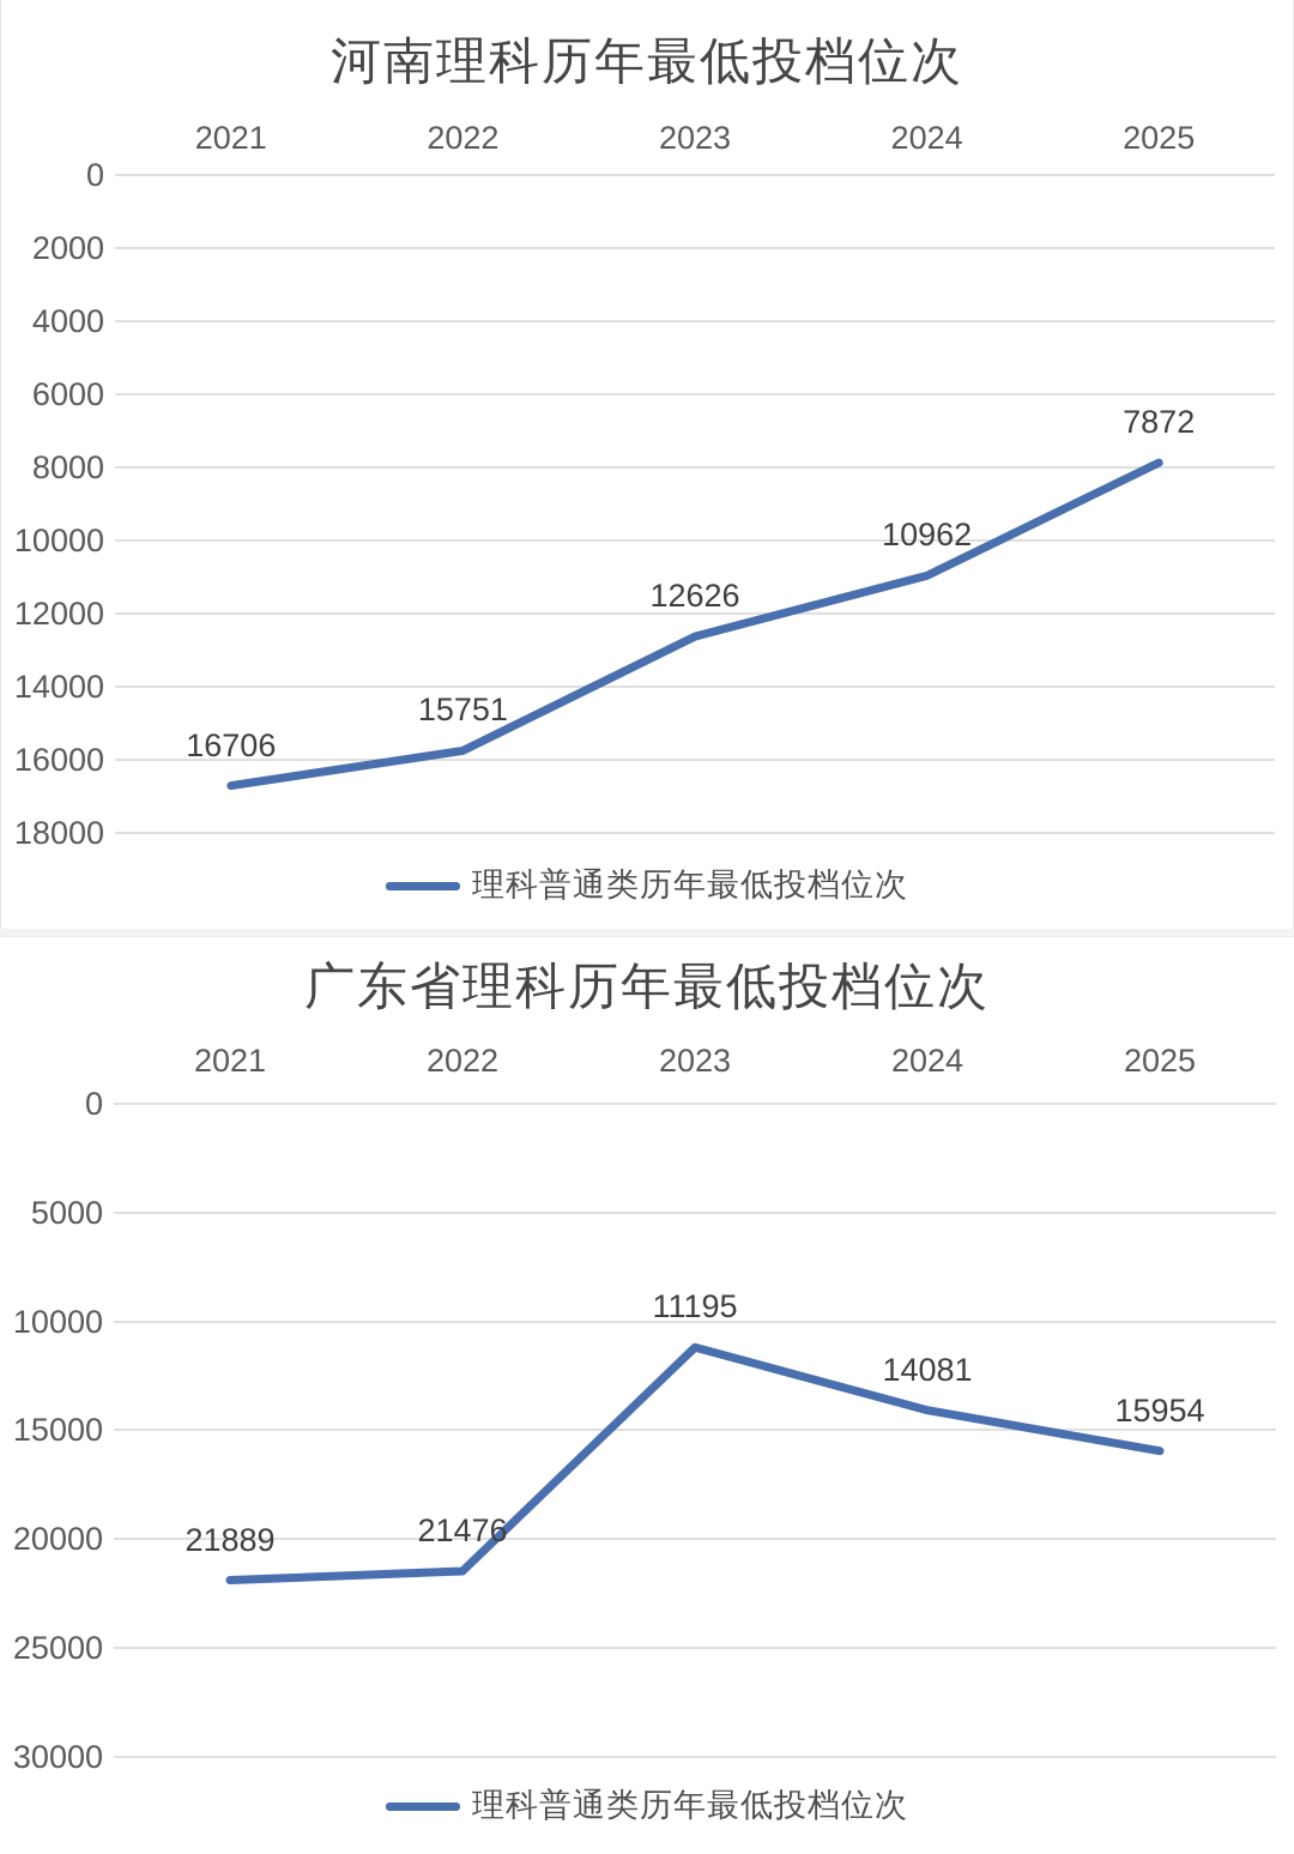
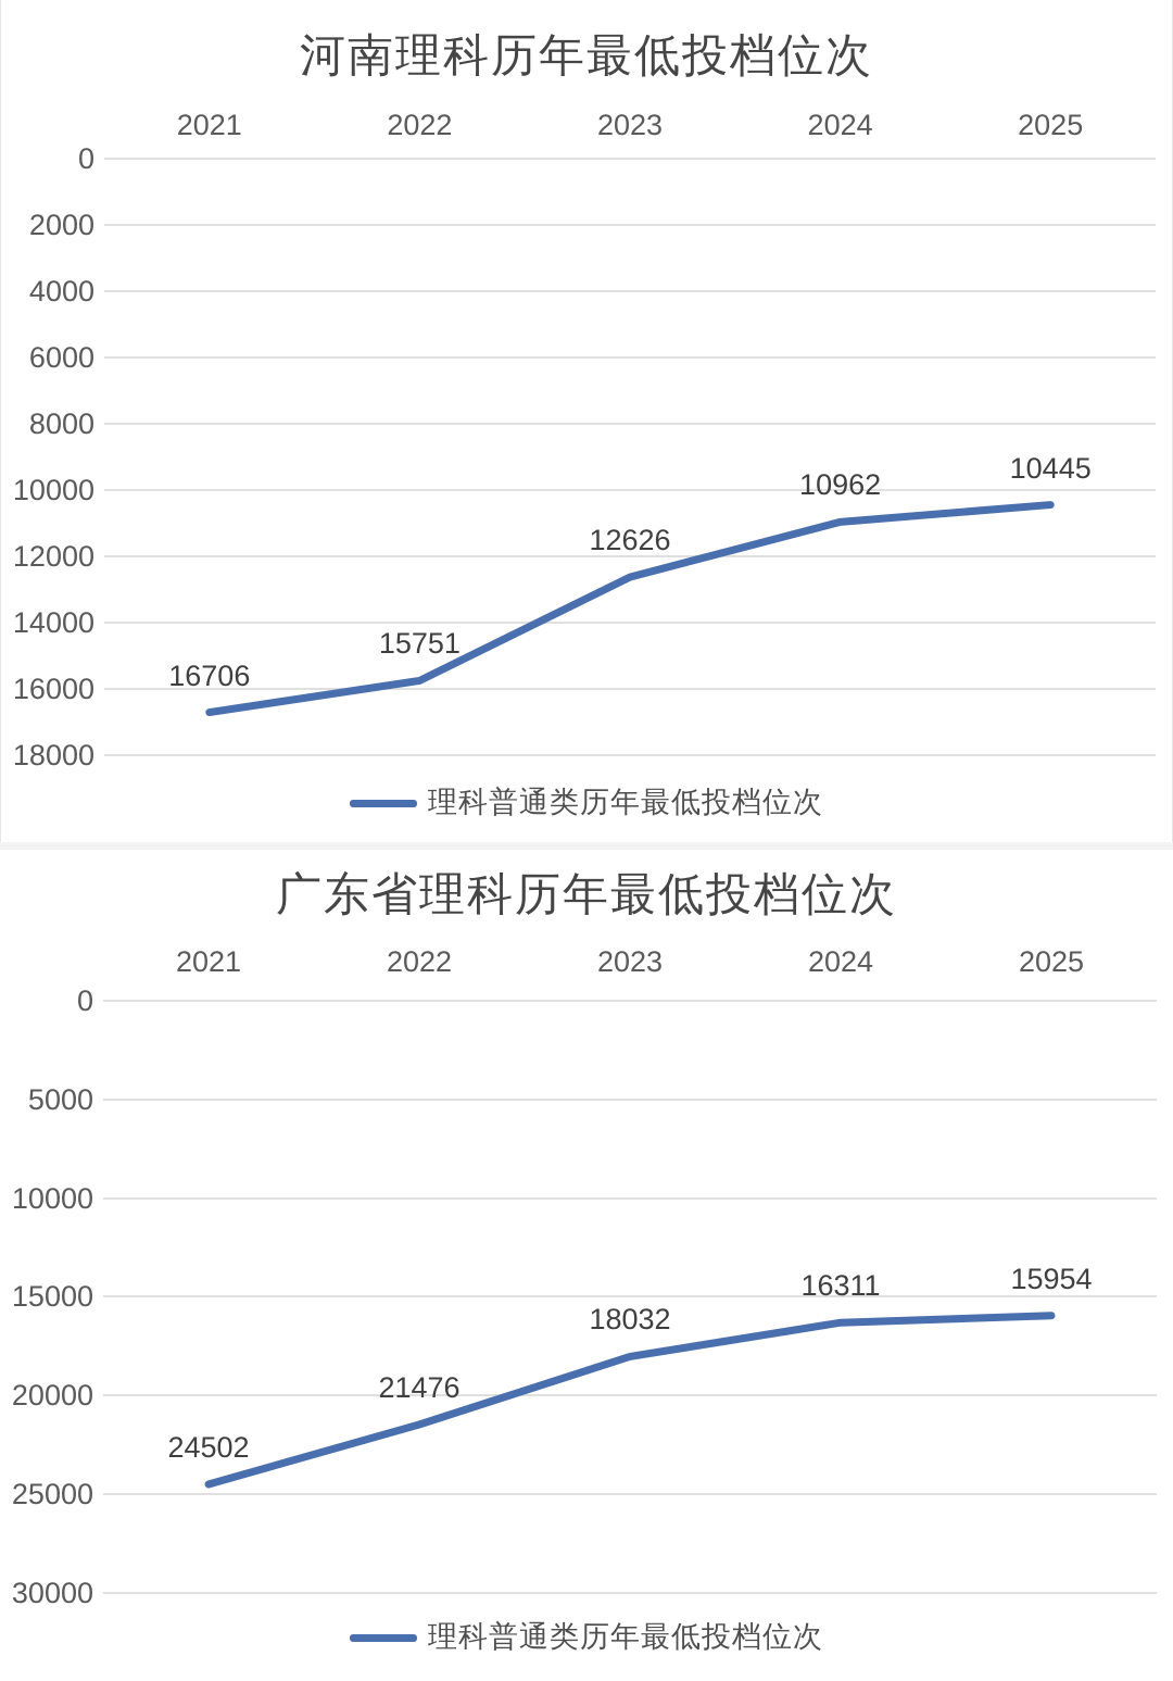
河南理科历年最低投档位次/2025: 7872 -> 10445
广东省理科历年最低投档位次/2021: 21889 -> 24502
广东省理科历年最低投档位次/2023: 11195 -> 18032
广东省理科历年最低投档位次/2024: 14081 -> 16311
